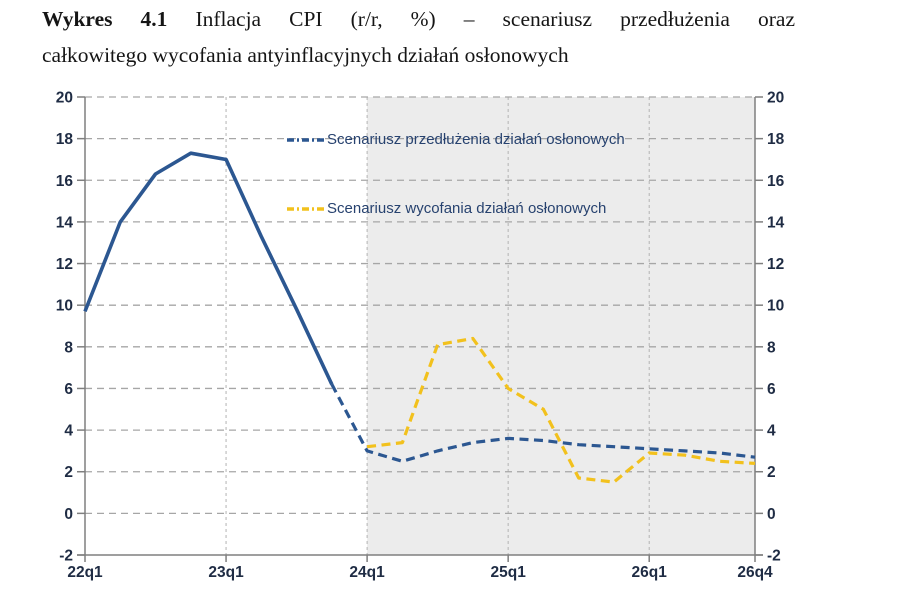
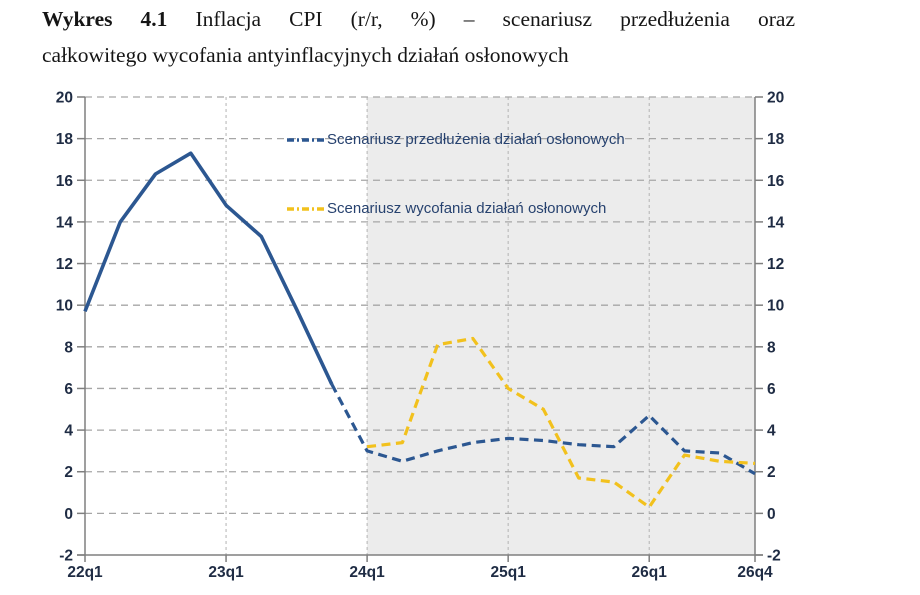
Scenariusz przedłużenia działań osłonowych/23q1: 17.0 -> 14.8
Scenariusz przedłużenia działań osłonowych/26q1: 3.1 -> 4.7
Scenariusz wycofania działań osłonowych/26q1: 2.9 -> 0.3
Scenariusz przedłużenia działań osłonowych/26q4: 2.7 -> 1.9
